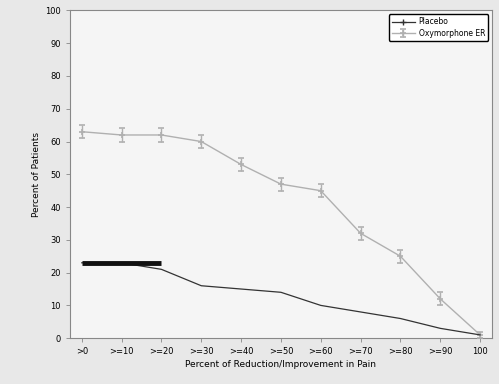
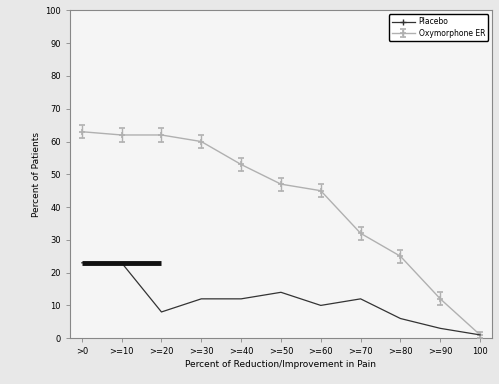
Placebo/>=20: 21 -> 8
Placebo/>=30: 16 -> 12
Placebo/>=40: 15 -> 12
Placebo/>=70: 8 -> 12
